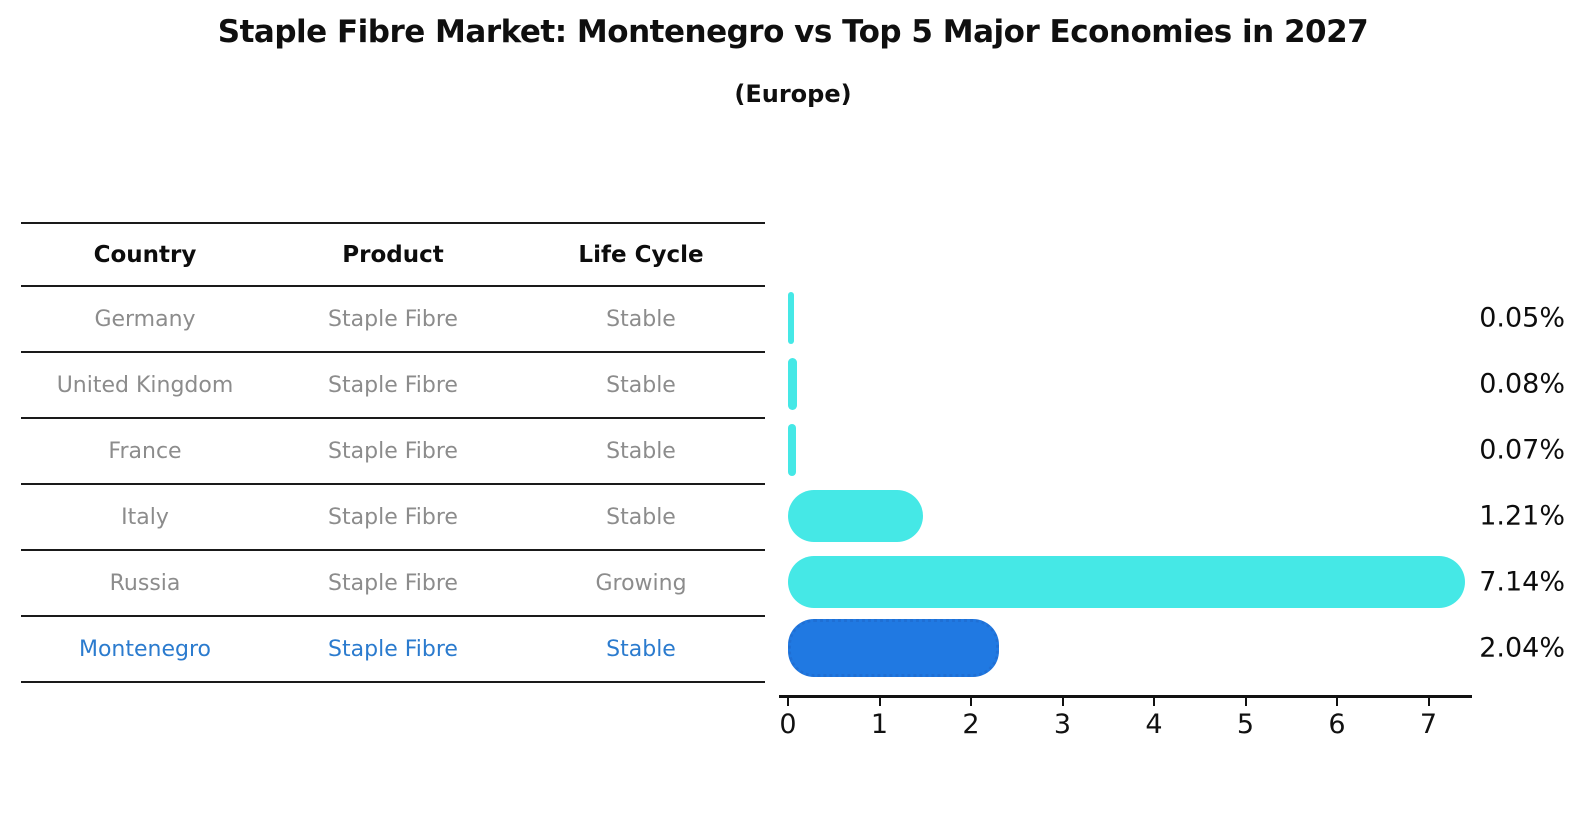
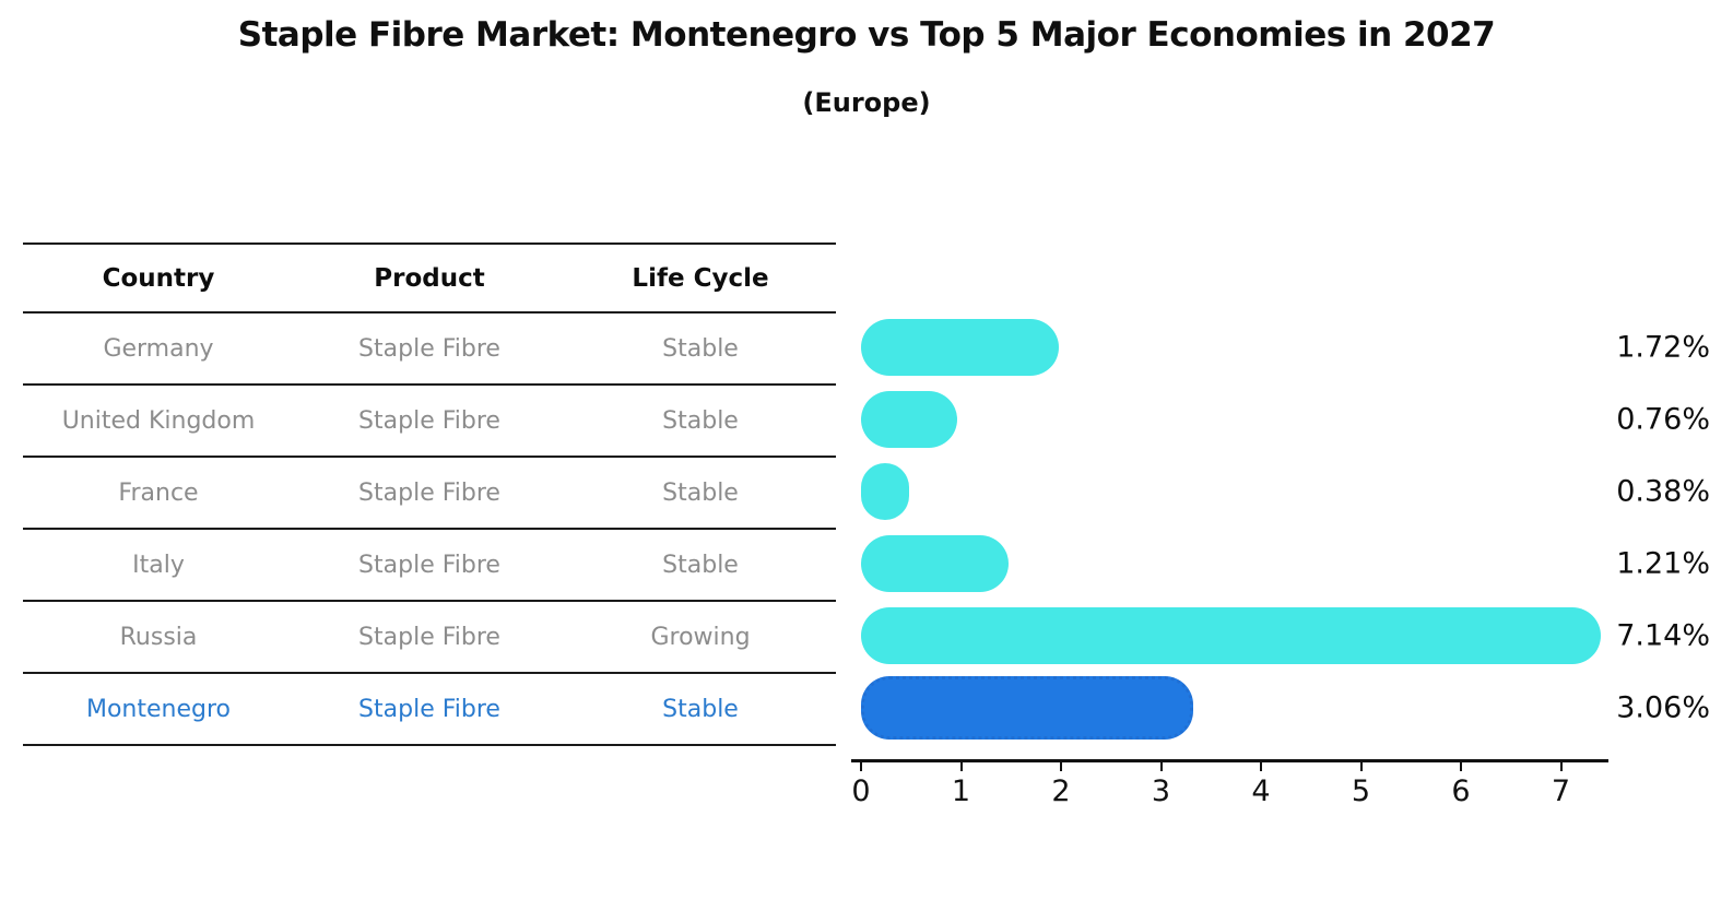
Germany: 0.05% -> 1.72%
United Kingdom: 0.08% -> 0.76%
France: 0.07% -> 0.38%
Montenegro: 2.04% -> 3.06%
